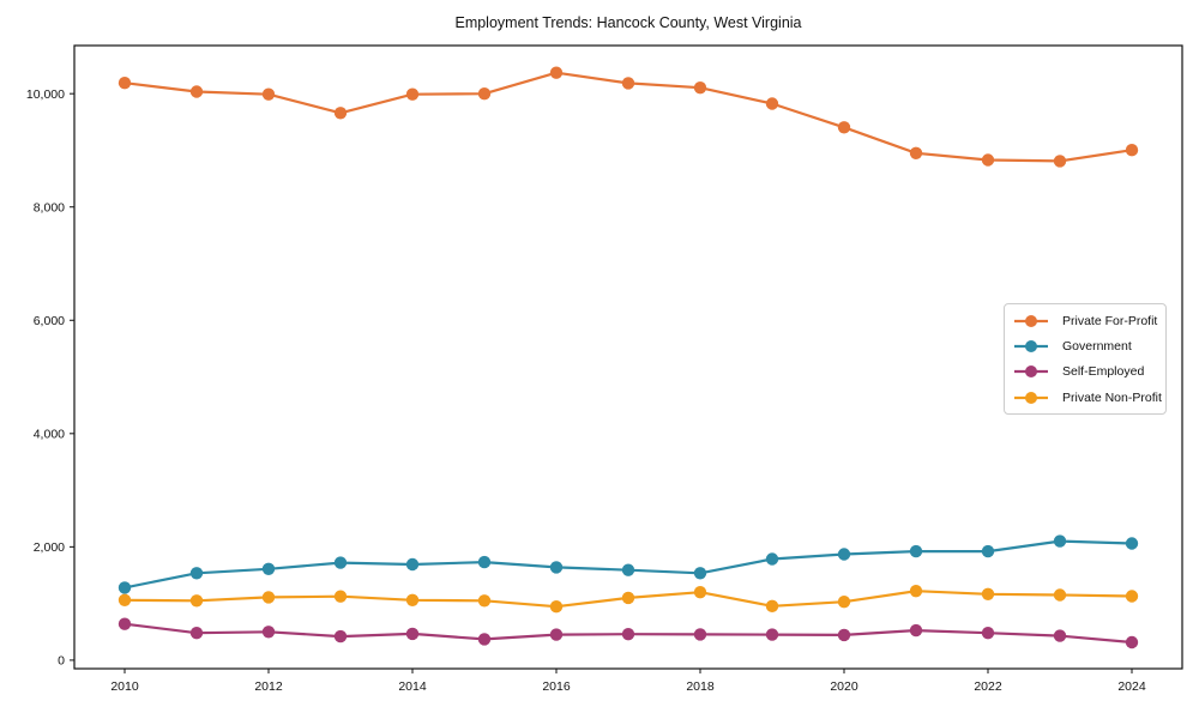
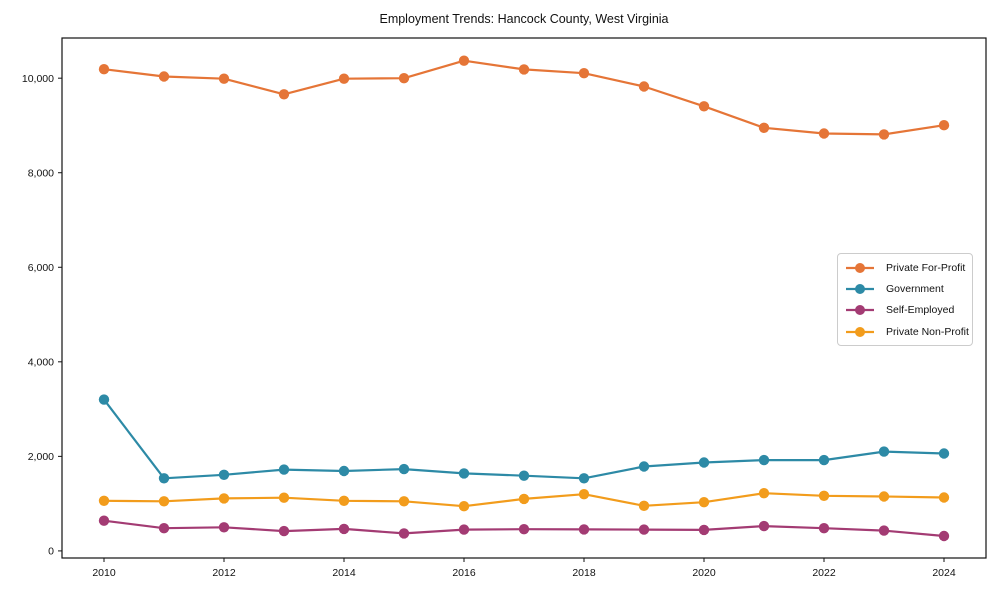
Government/2010: 1300 -> 3200
